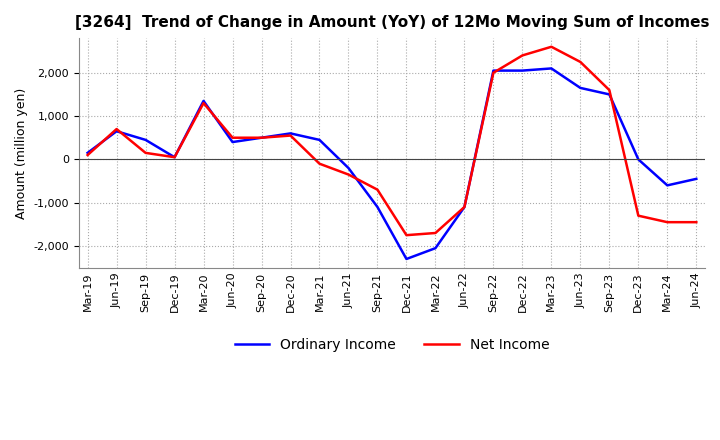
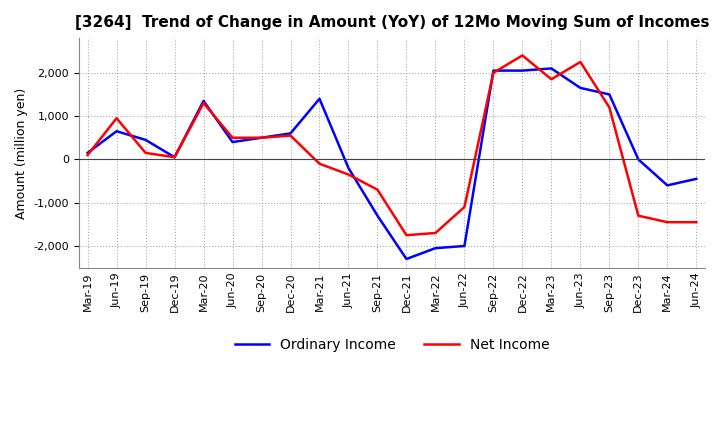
Net Income/Jun-19: 700 -> 950
Ordinary Income/Mar-21: 450 -> 1,400
Ordinary Income/Sep-21: -1,100 -> -1,300
Ordinary Income/Jun-22: -1,100 -> -2,000
Net Income/Mar-23: 2,600 -> 1,850
Net Income/Sep-23: 1,600 -> 1,200
